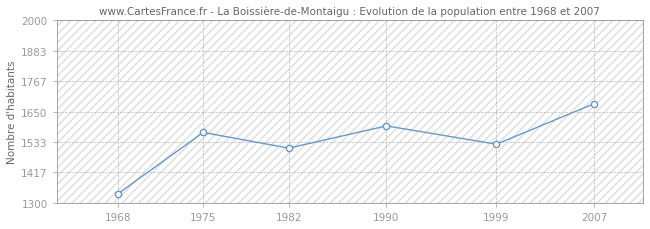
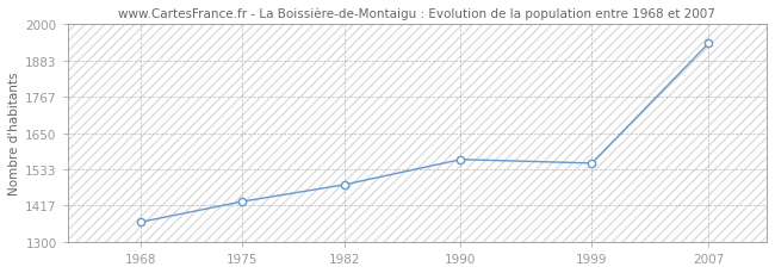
1968: 1335 -> 1364
1975: 1570 -> 1430
1982: 1510 -> 1484
1990: 1595 -> 1565
1999: 1525 -> 1553
2007: 1680 -> 1937
